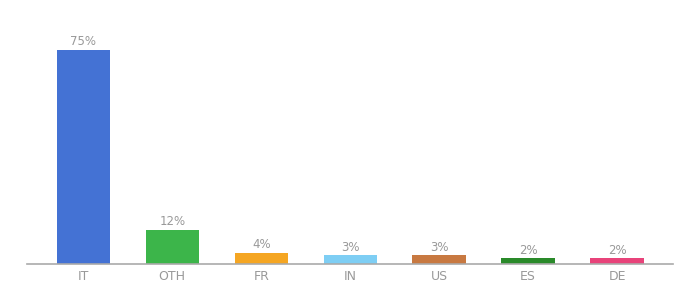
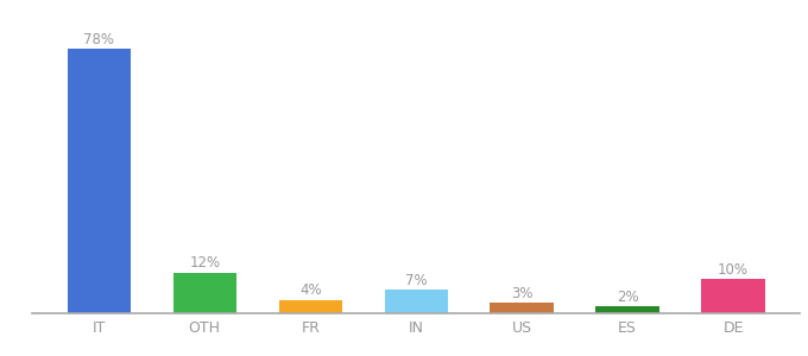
IT: 75% -> 78%
IN: 3% -> 7%
DE: 2% -> 10%
